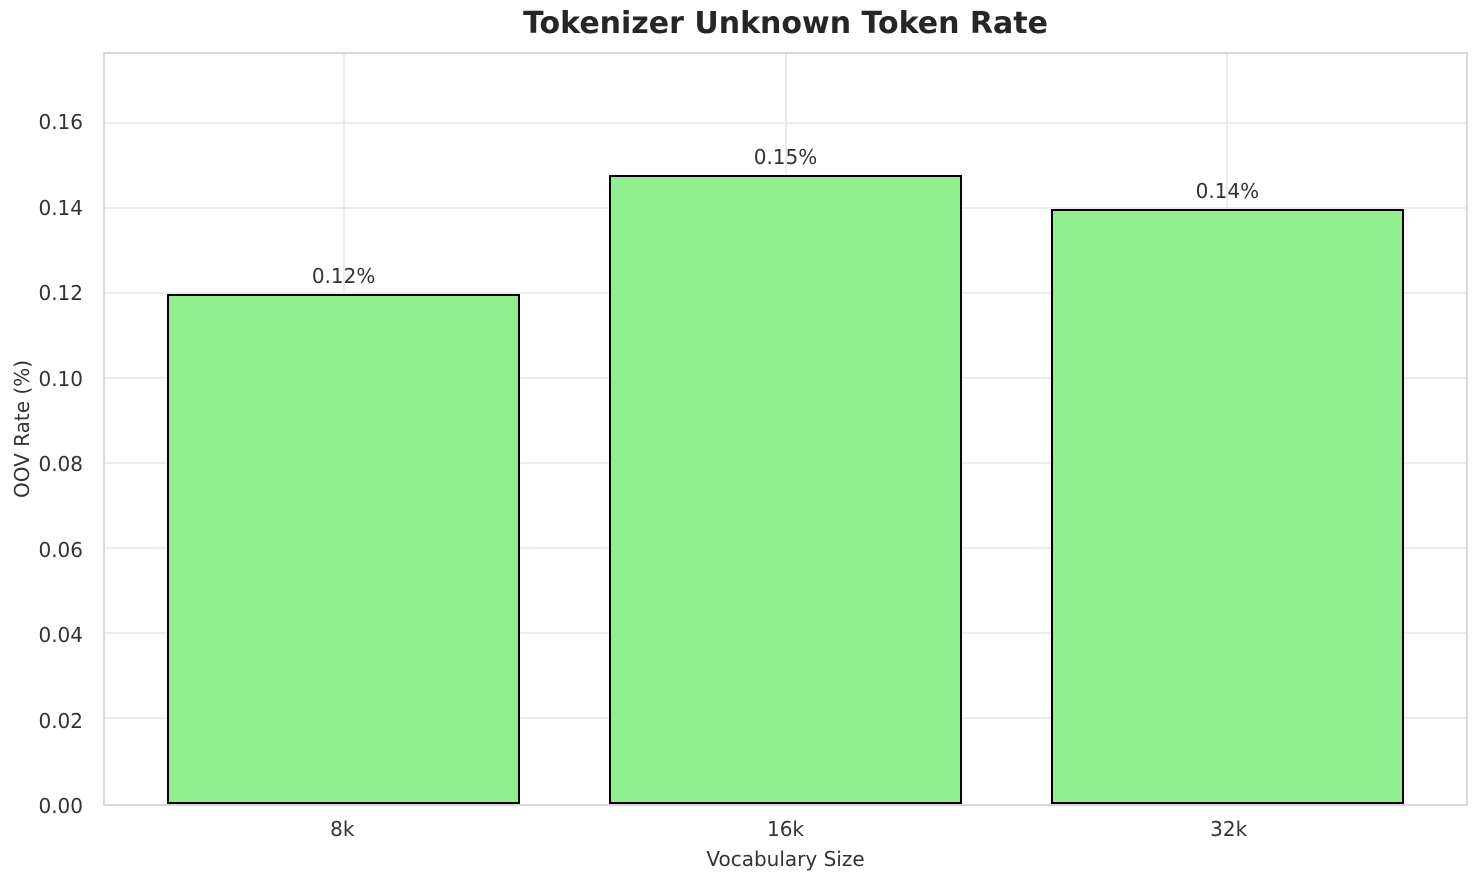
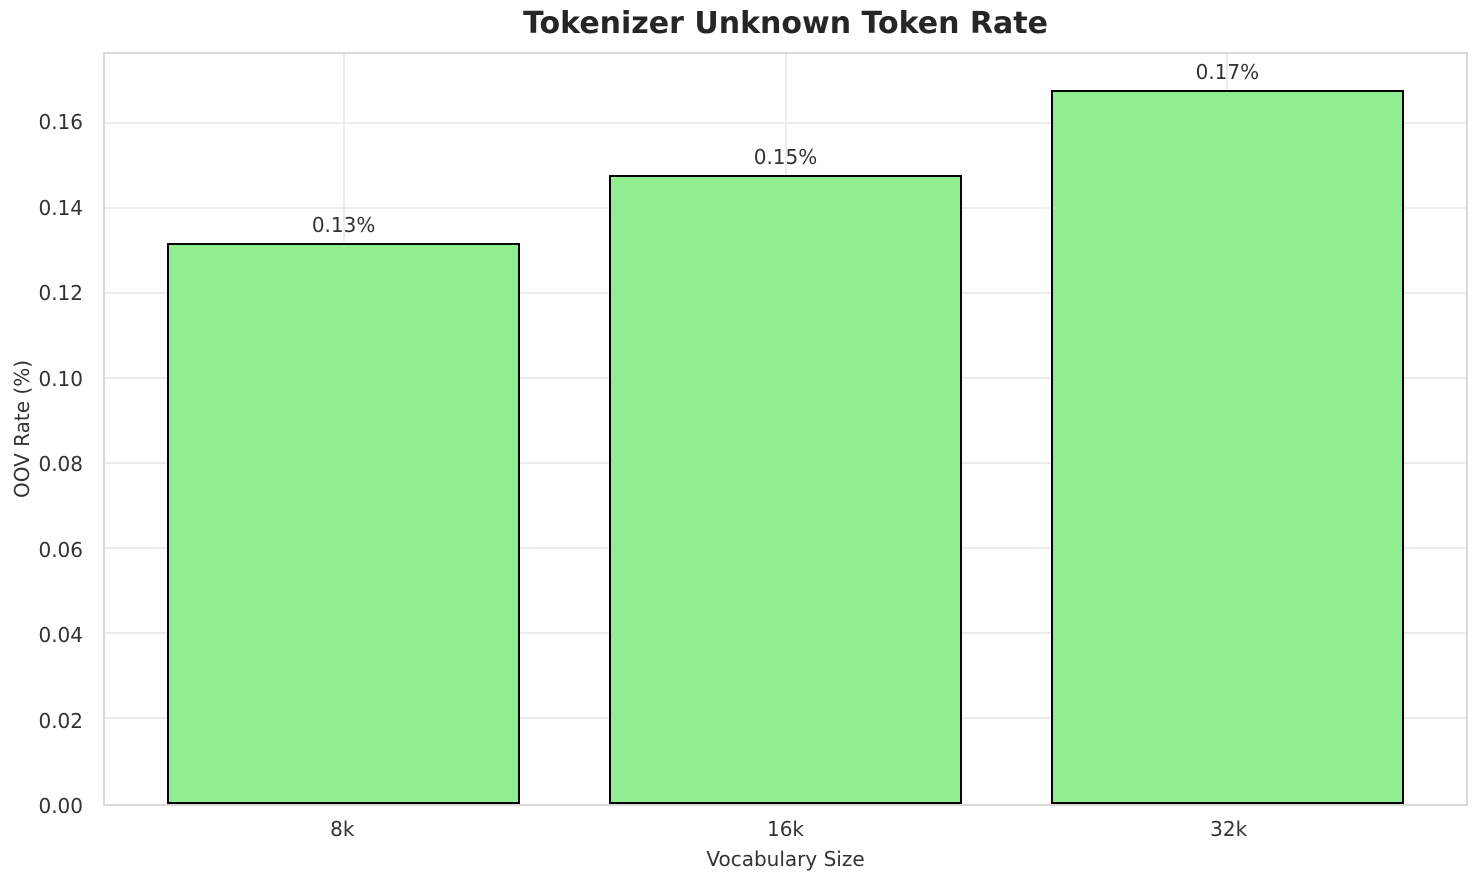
8k: 0.12% -> 0.13%
32k: 0.14% -> 0.17%
